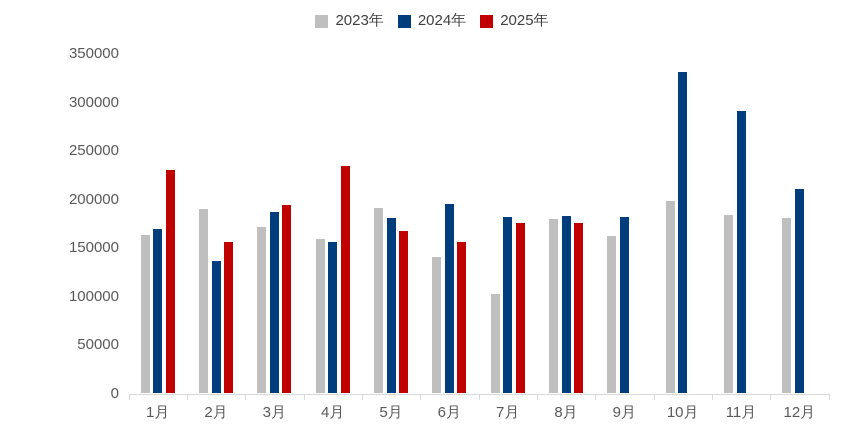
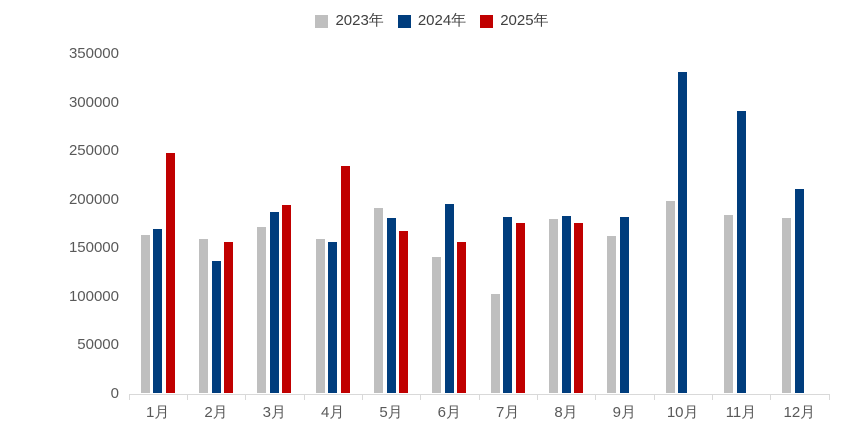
2025年/1月: 230000 -> 250000
2023年/2月: 190000 -> 160000
